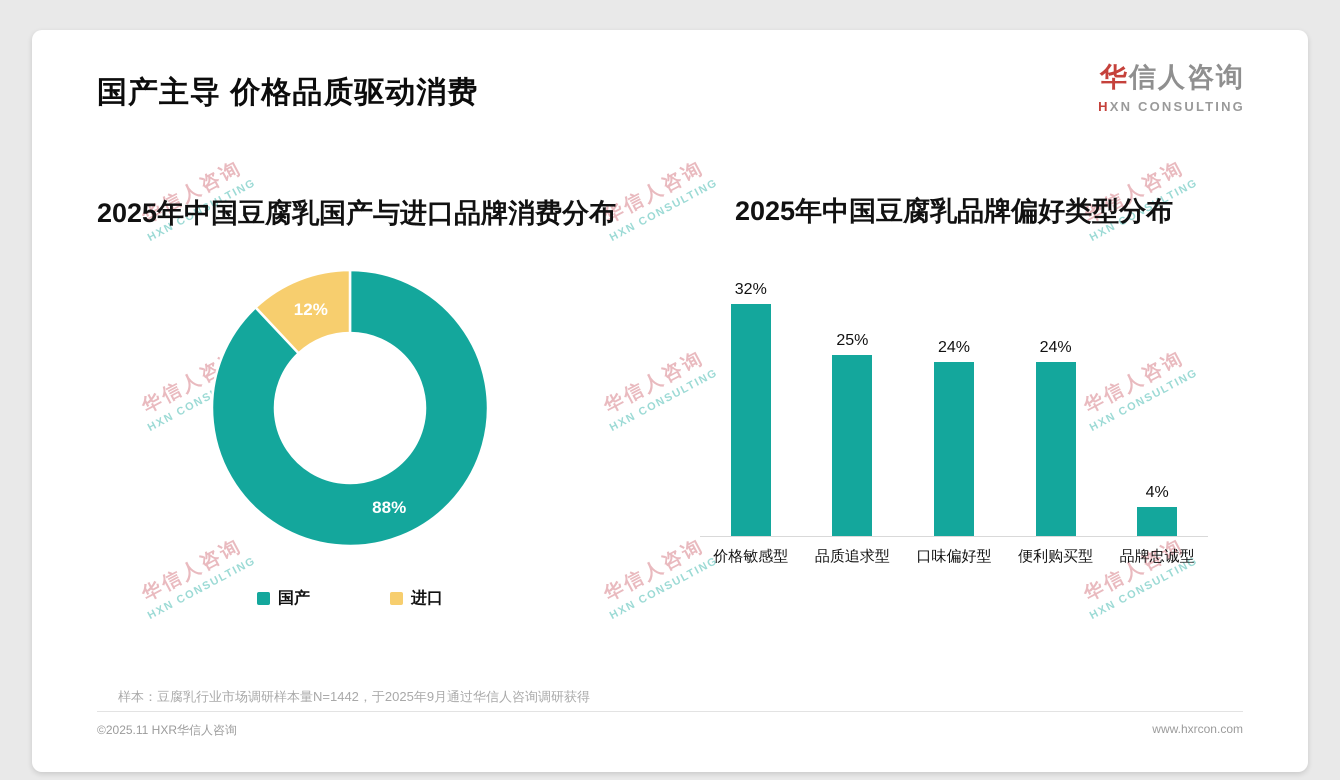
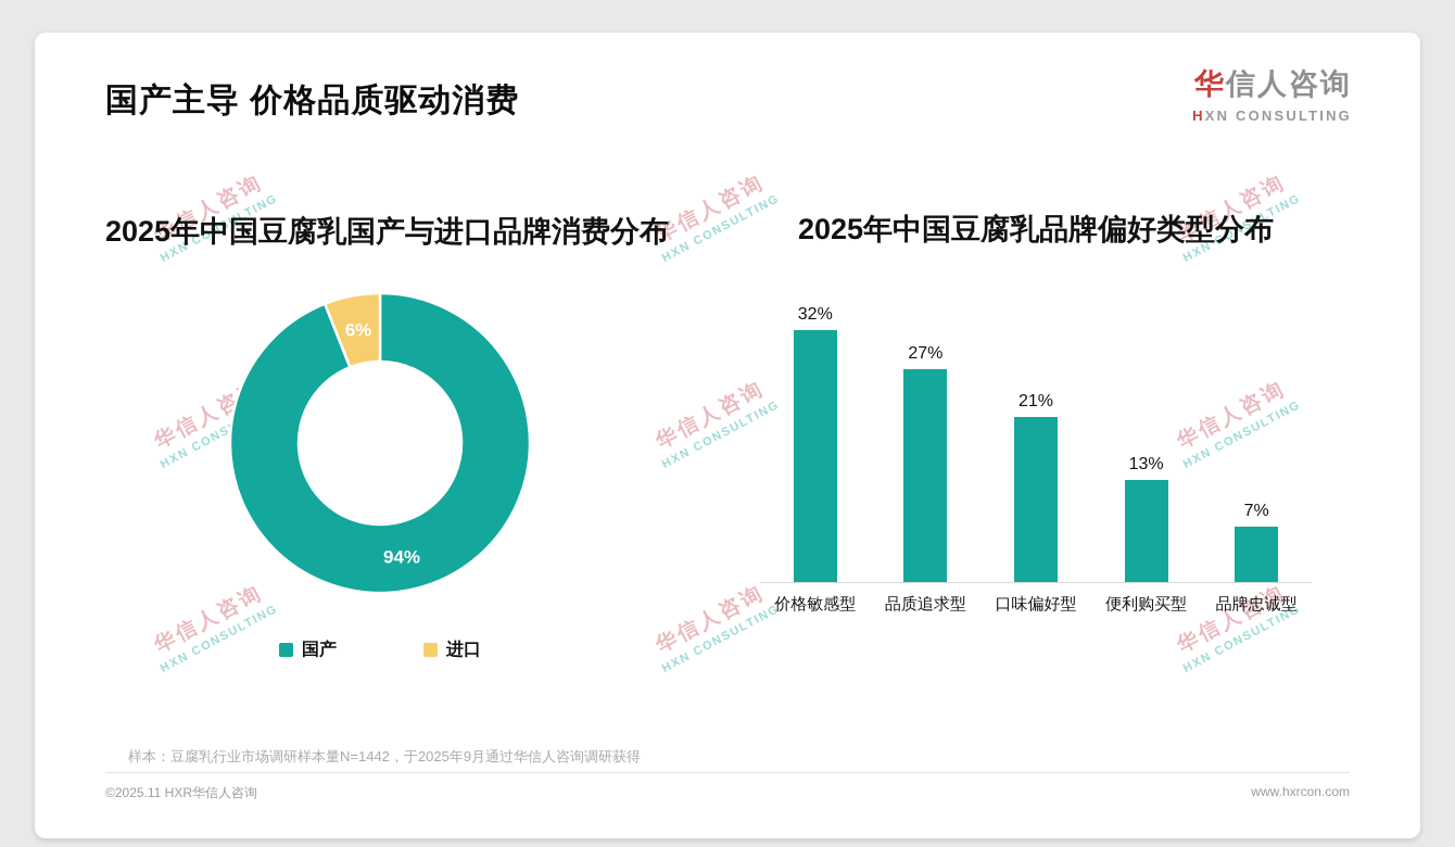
2025年中国豆腐乳国产与进口品牌消费分布/国产: 88% -> 94%
2025年中国豆腐乳国产与进口品牌消费分布/进口: 12% -> 6%
2025年中国豆腐乳品牌偏好类型分布/品质追求型: 25% -> 27%
2025年中国豆腐乳品牌偏好类型分布/口味偏好型: 24% -> 21%
2025年中国豆腐乳品牌偏好类型分布/便利购买型: 24% -> 13%
2025年中国豆腐乳品牌偏好类型分布/品牌忠诚型: 4% -> 7%
